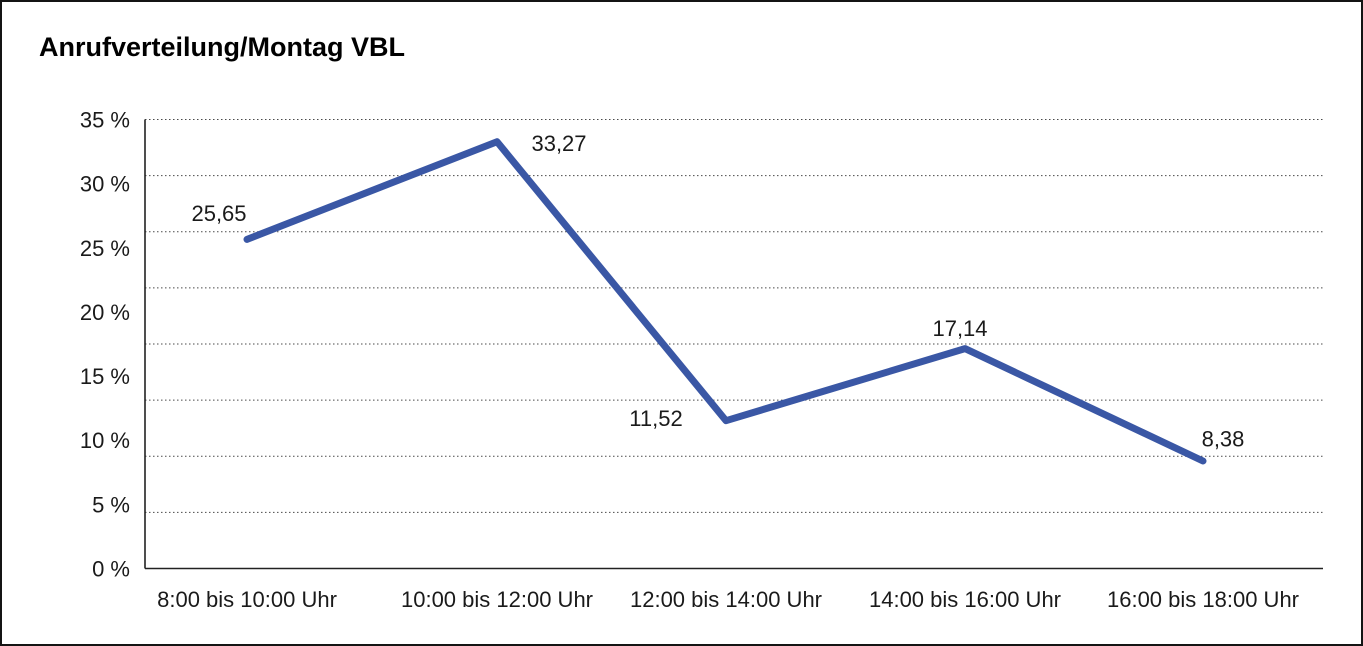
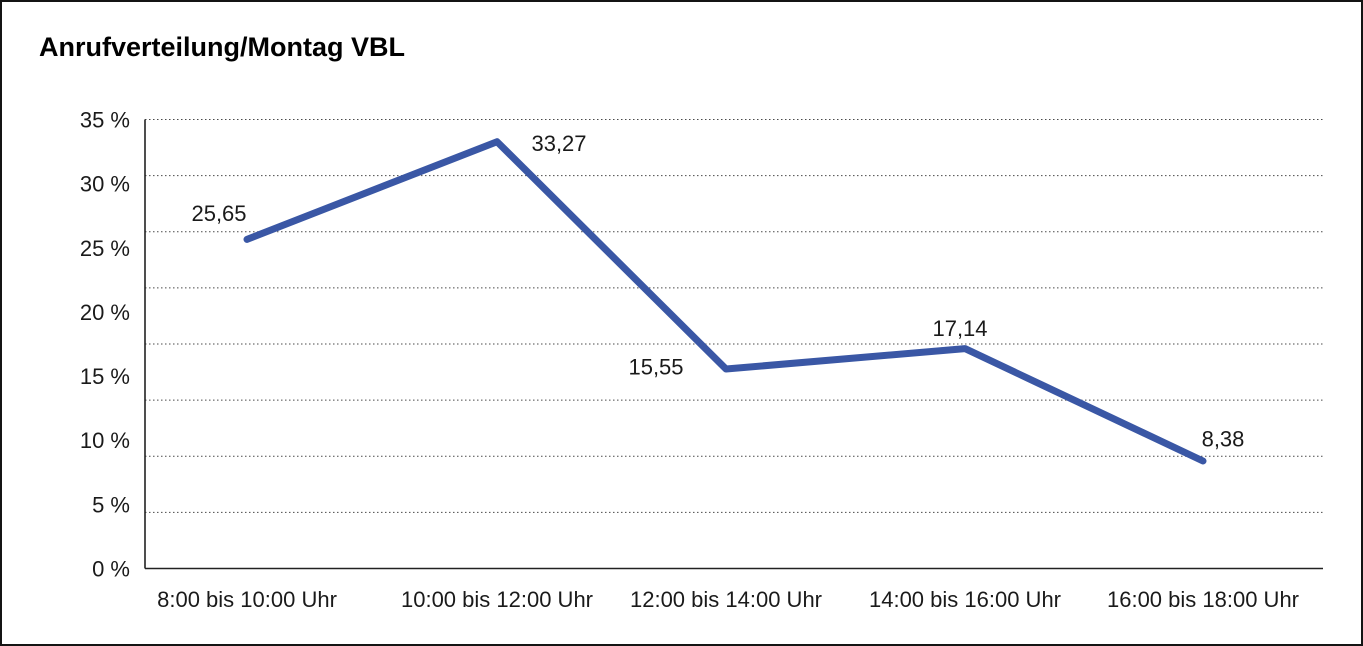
12:00 bis 14:00 Uhr: 11,52 -> 15,55
